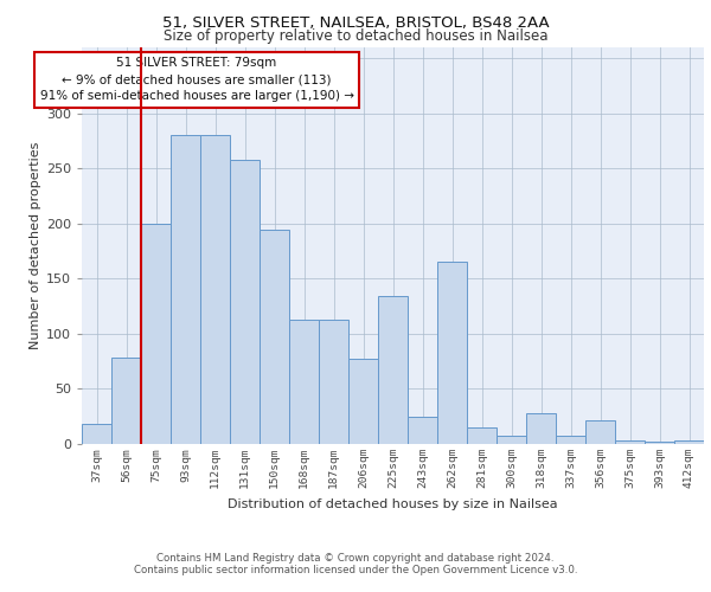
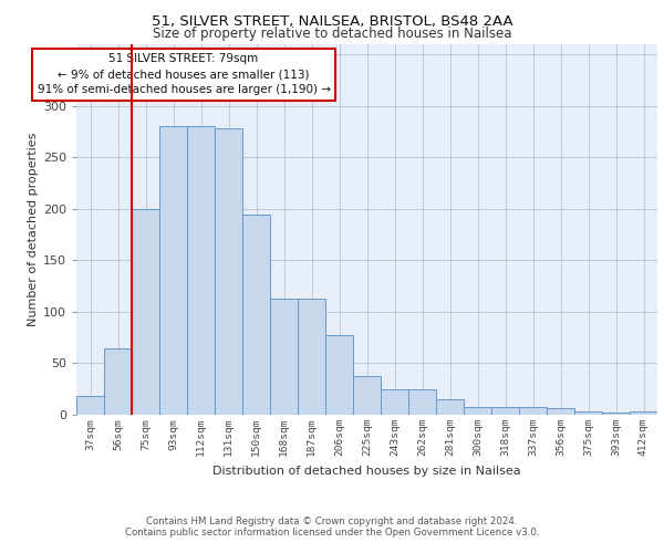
56sqm: 78 -> 65
131sqm: 258 -> 278
225sqm: 134 -> 38
262sqm: 166 -> 25
318sqm: 28 -> 7
356sqm: 22 -> 6
